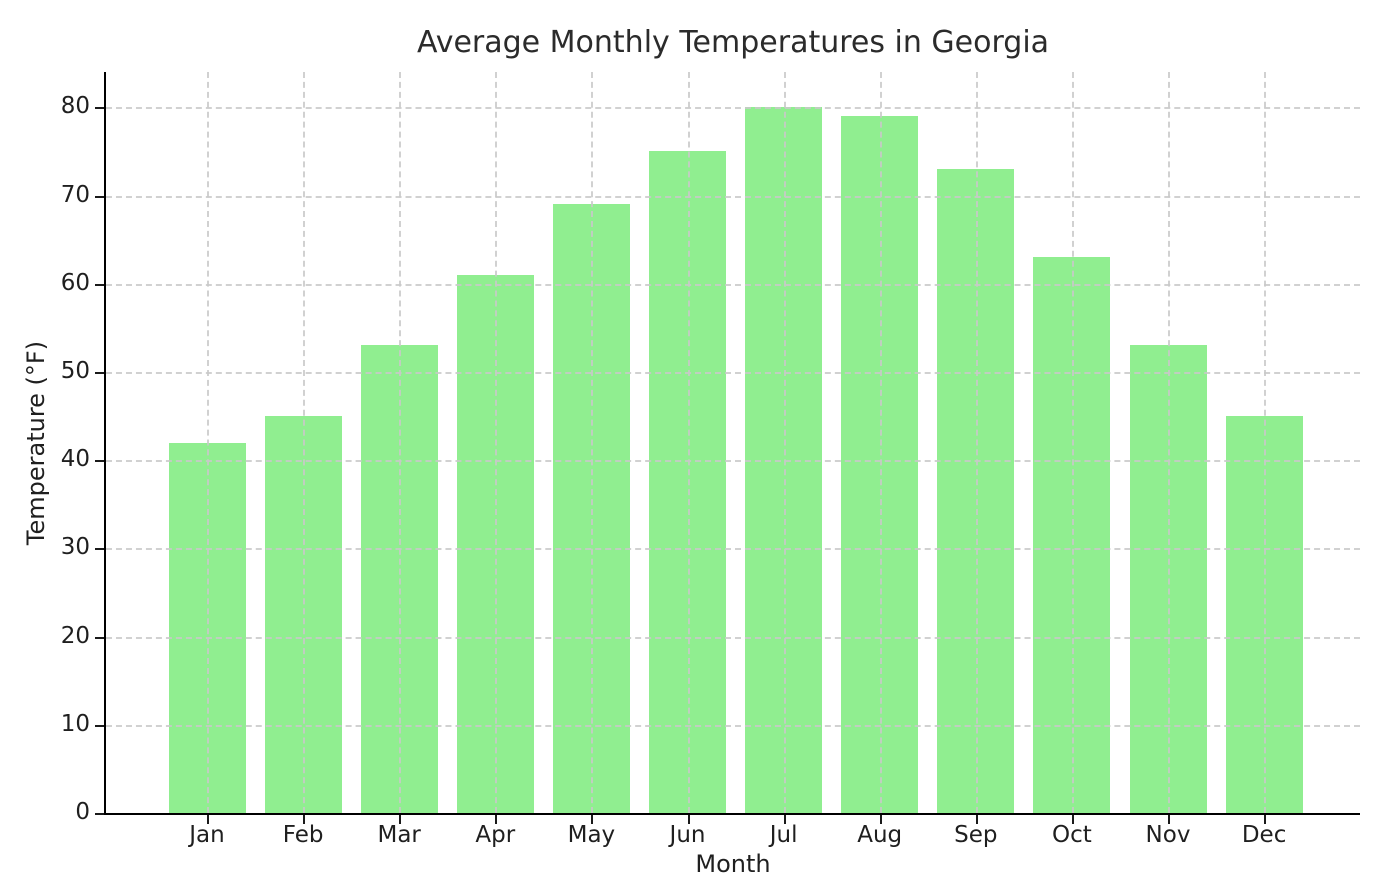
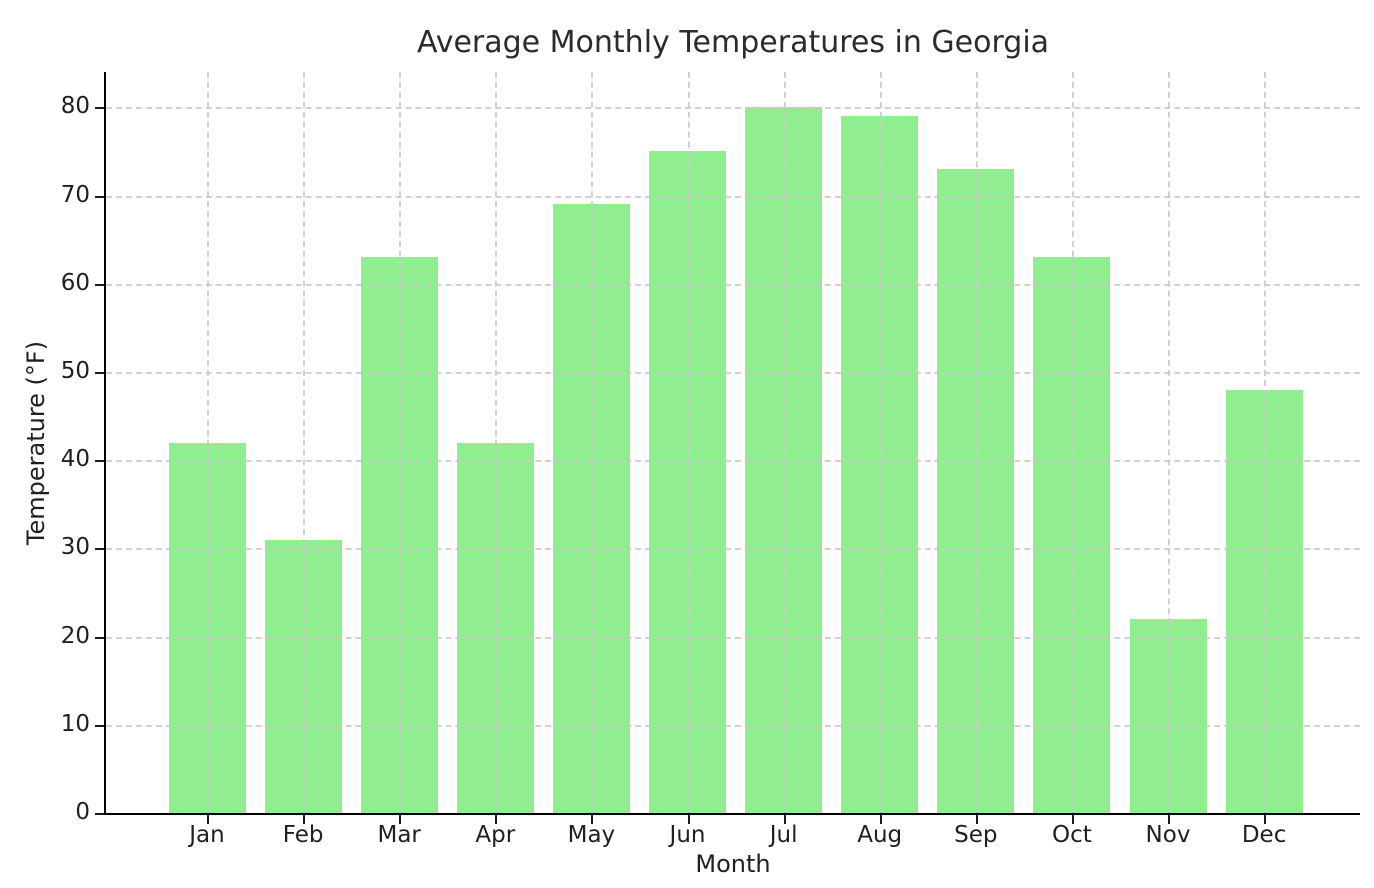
Feb: 45 -> 31
Mar: 53 -> 63
Apr: 61 -> 42
Nov: 53 -> 22
Dec: 45 -> 48
